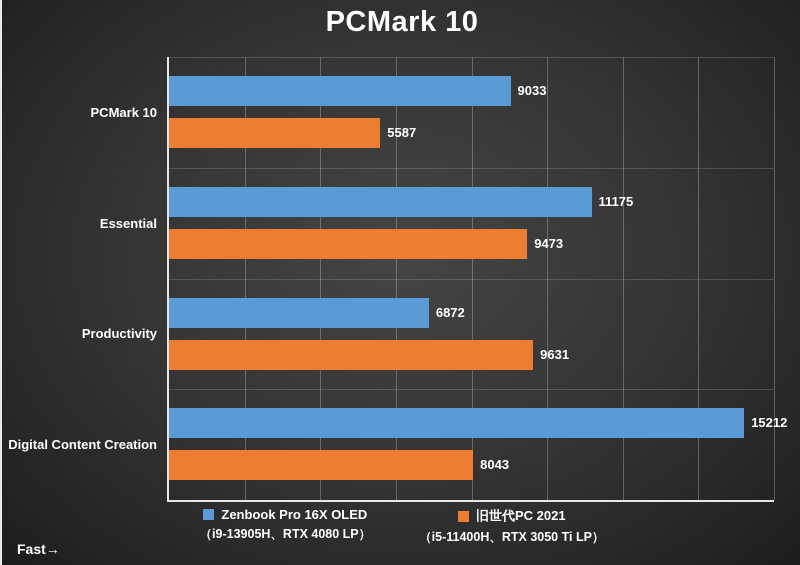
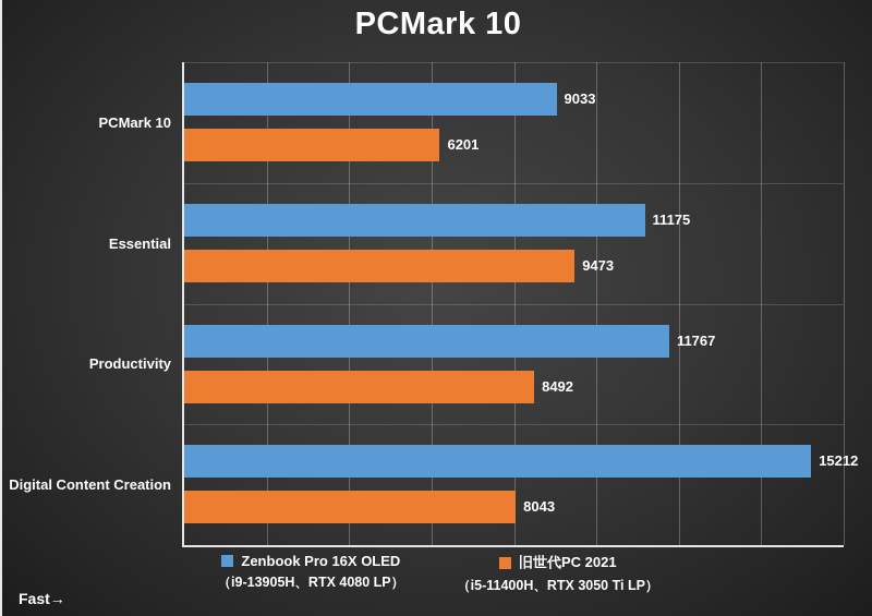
旧世代PC 2021/PCMark 10: 5587 -> 6201
Zenbook Pro 16X OLED/Productivity: 6872 -> 11767
旧世代PC 2021/Productivity: 9631 -> 8492
